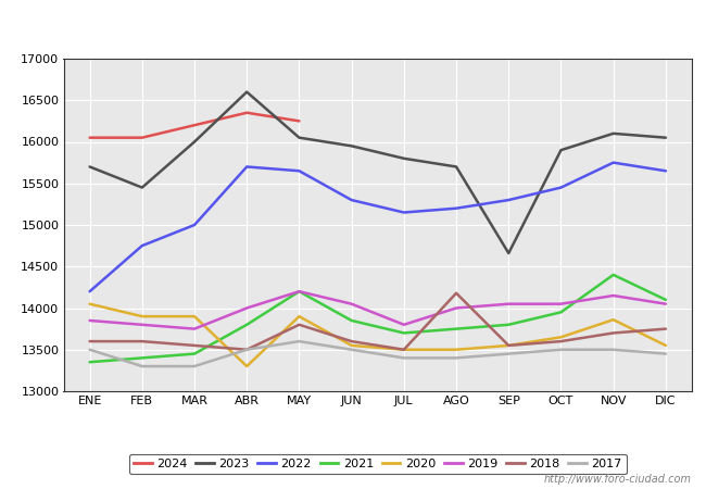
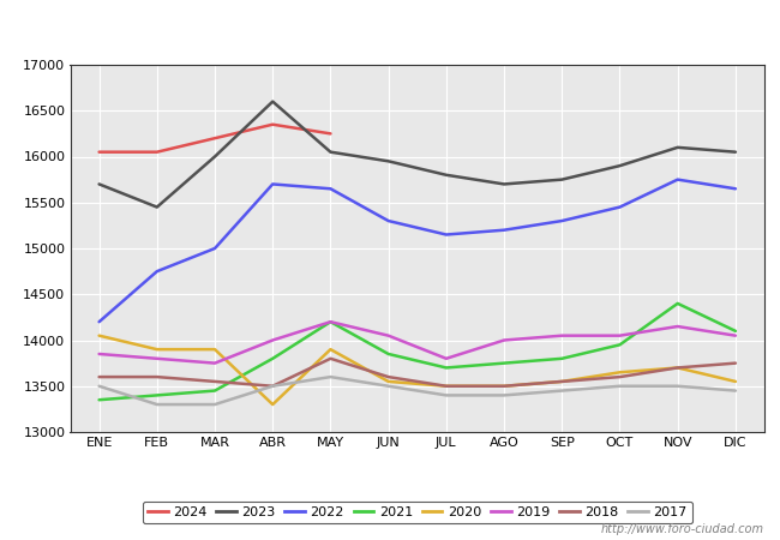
2018/AGO: 14180 -> 13500
2023/SEP: 14660 -> 15750
2020/NOV: 13860 -> 13700
